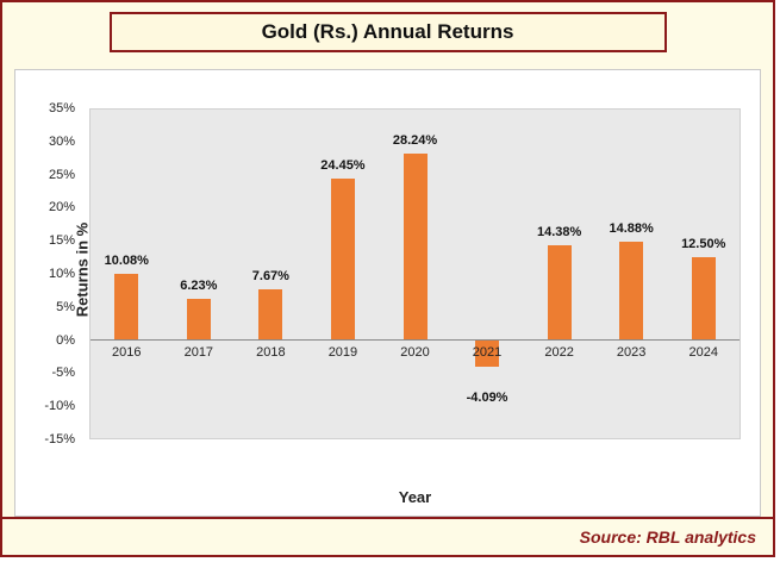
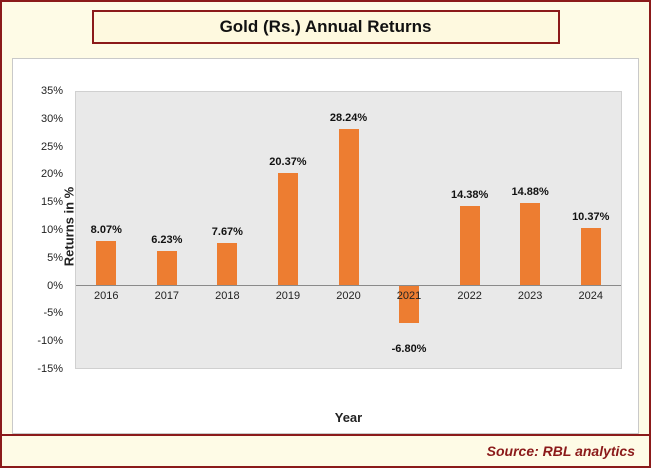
2016: 10.08% -> 8.07%
2019: 24.45% -> 20.37%
2021: -4.09% -> -6.80%
2024: 12.50% -> 10.37%
